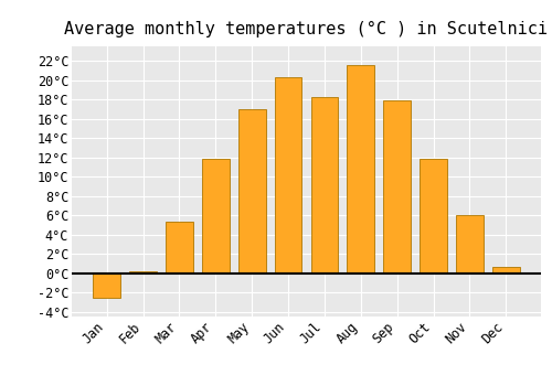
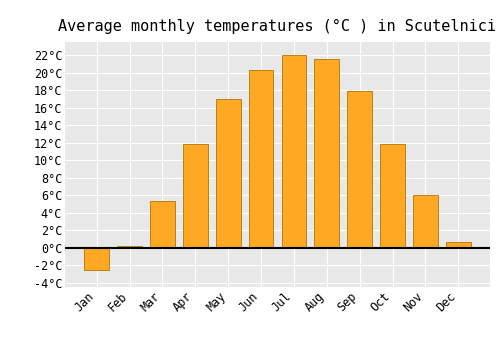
Jul: 18.2°C -> 22.0°C
